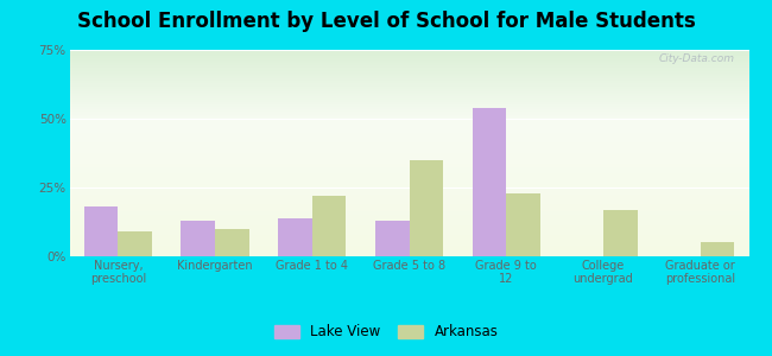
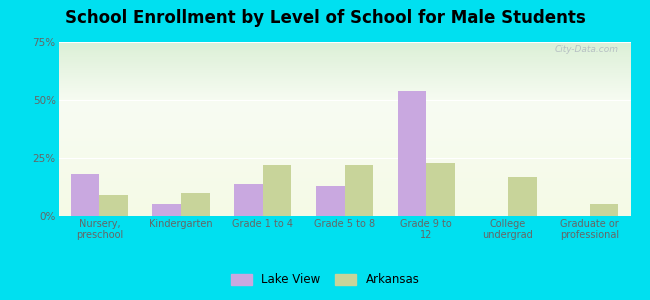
Lake View/Kindergarten: 13% -> 5%
Arkansas/Grade 5 to 8: 35% -> 22%
